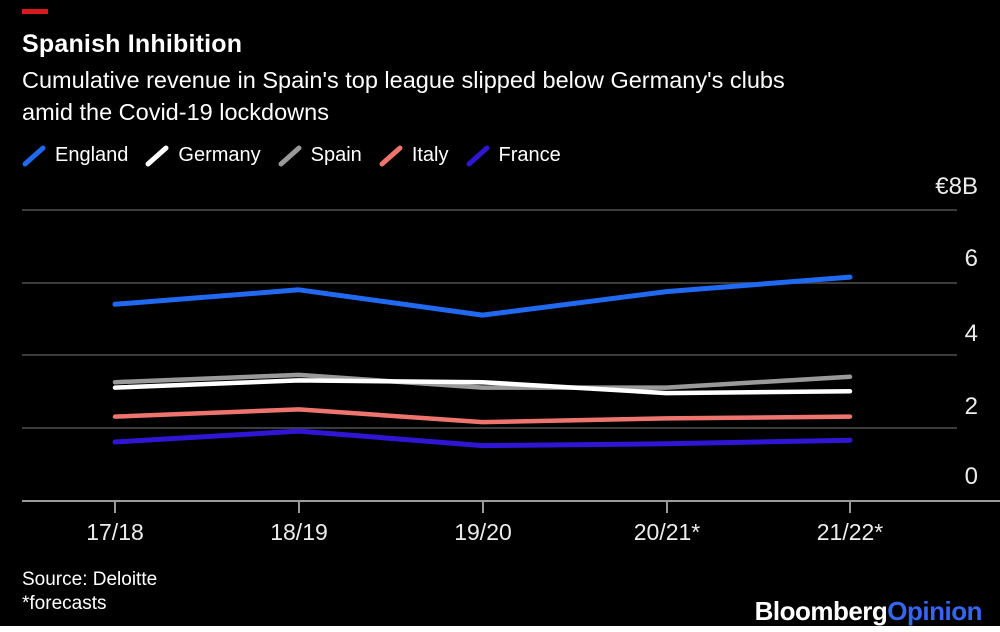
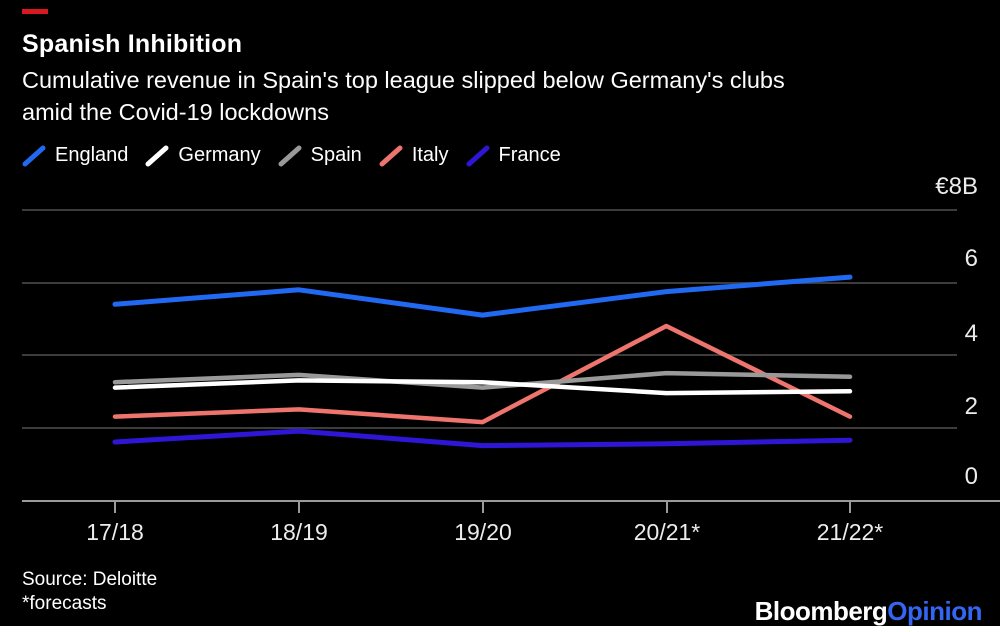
Spain/20/21*: €3.1B -> €3.5B
Italy/20/21*: €2.2B -> €4.8B
